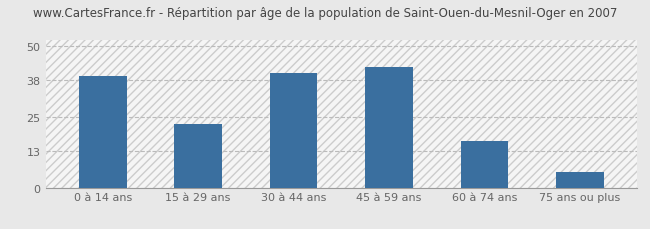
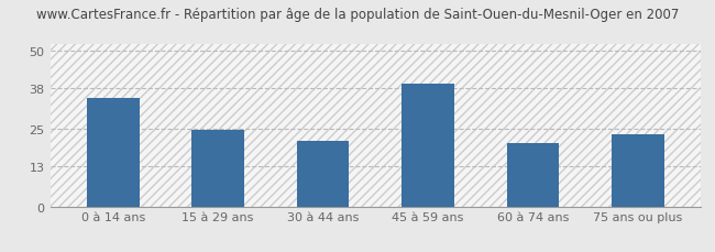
0 à 14 ans: 39.5 -> 35.0
15 à 29 ans: 22.5 -> 24.5
30 à 44 ans: 40.5 -> 21.0
45 à 59 ans: 42.5 -> 39.5
60 à 74 ans: 16.5 -> 20.5
75 ans ou plus: 5.5 -> 23.0
